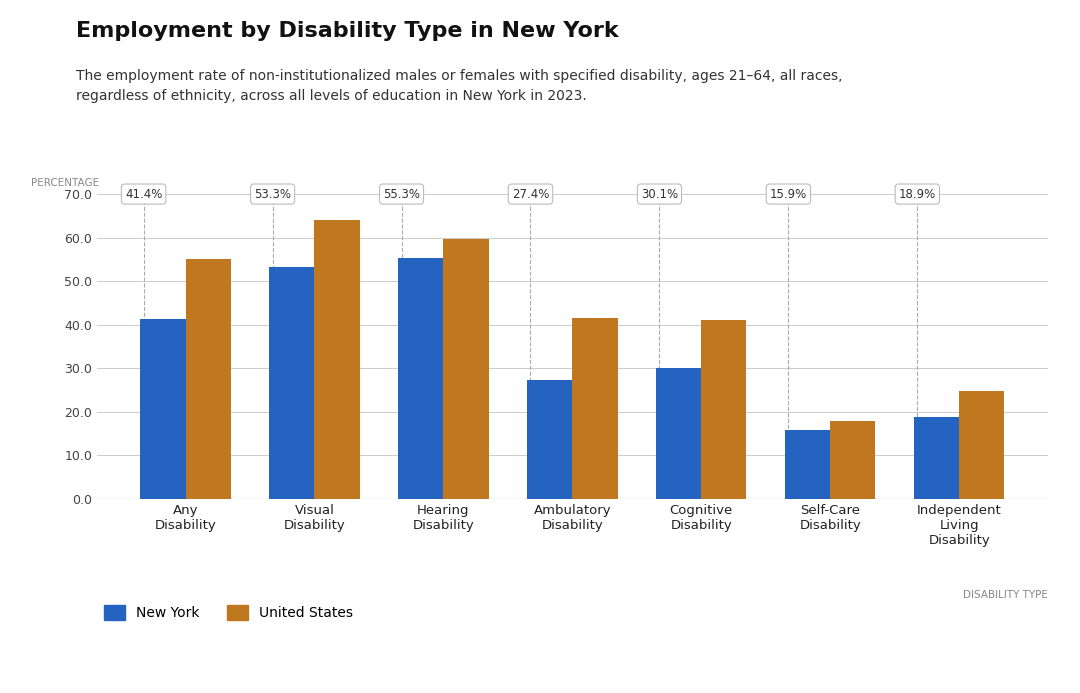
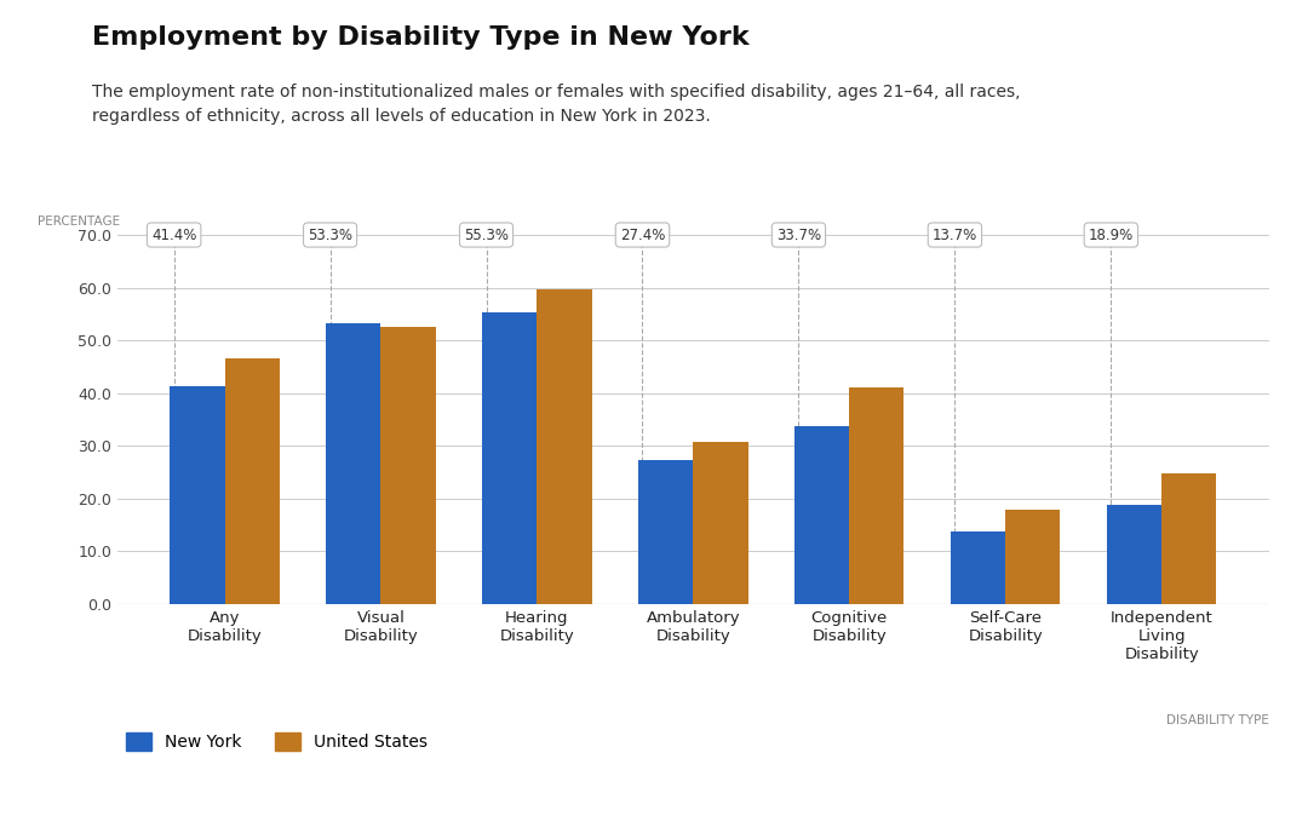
United States/Any Disability: 55.0 -> 46.7
United States/Visual Disability: 64.0 -> 52.5
United States/Ambulatory Disability: 41.5 -> 30.8
New York/Cognitive Disability: 30.1% -> 33.7%
New York/Self-Care Disability: 15.9% -> 13.7%
